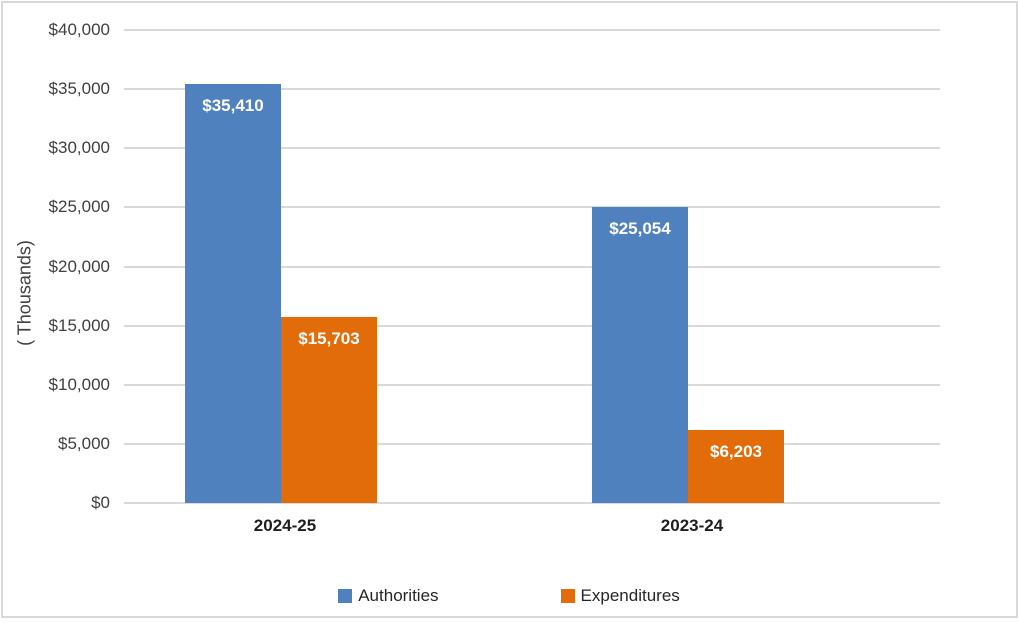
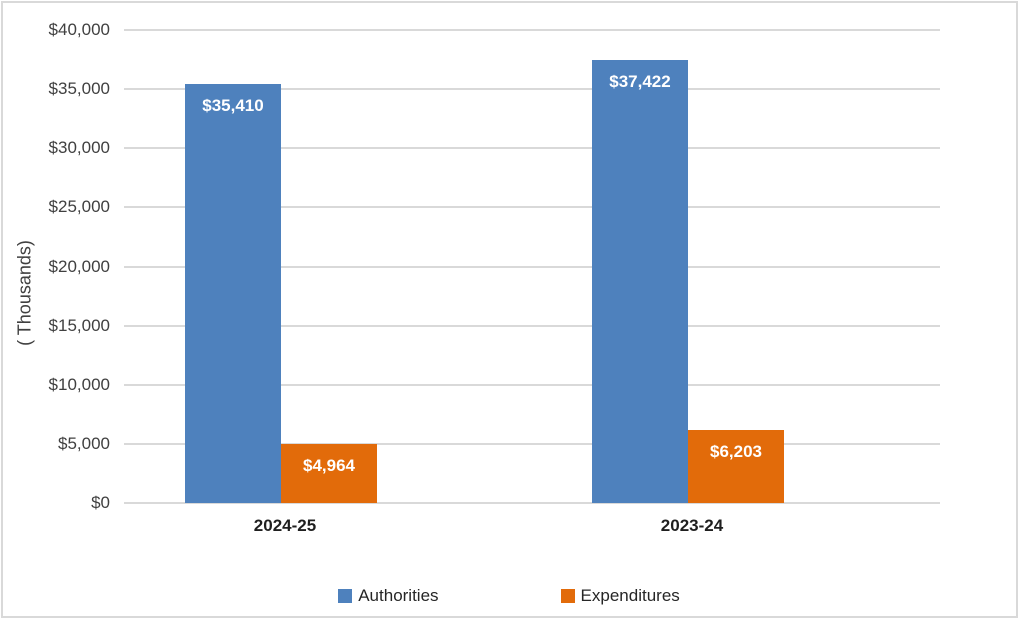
Expenditures/2024-25: $15,703 -> $4,964
Authorities/2023-24: $25,054 -> $37,422
